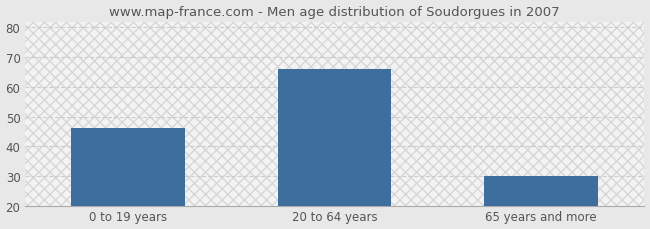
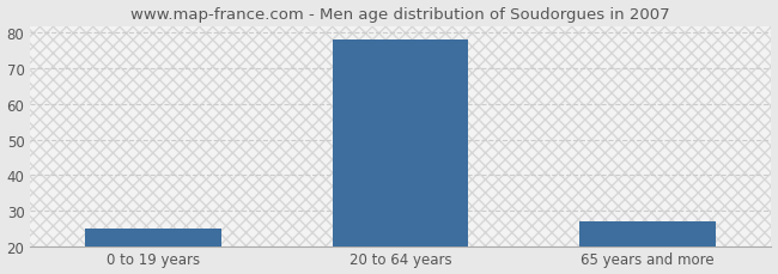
0 to 19 years: 46 -> 25
20 to 64 years: 66 -> 78
65 years and more: 30 -> 27
